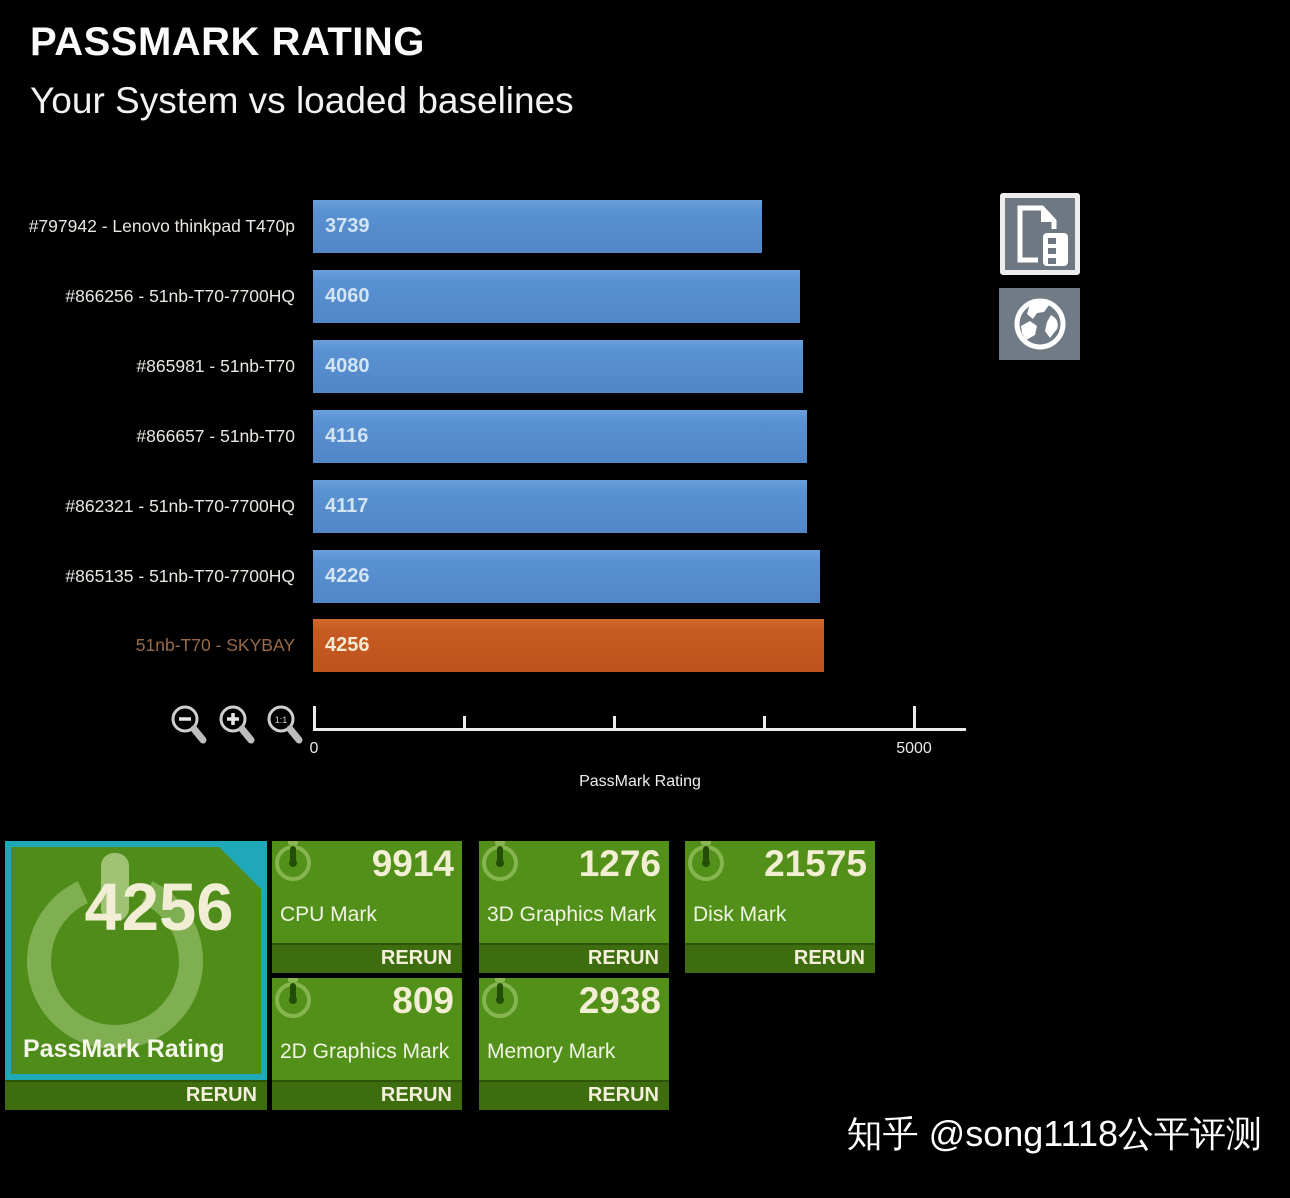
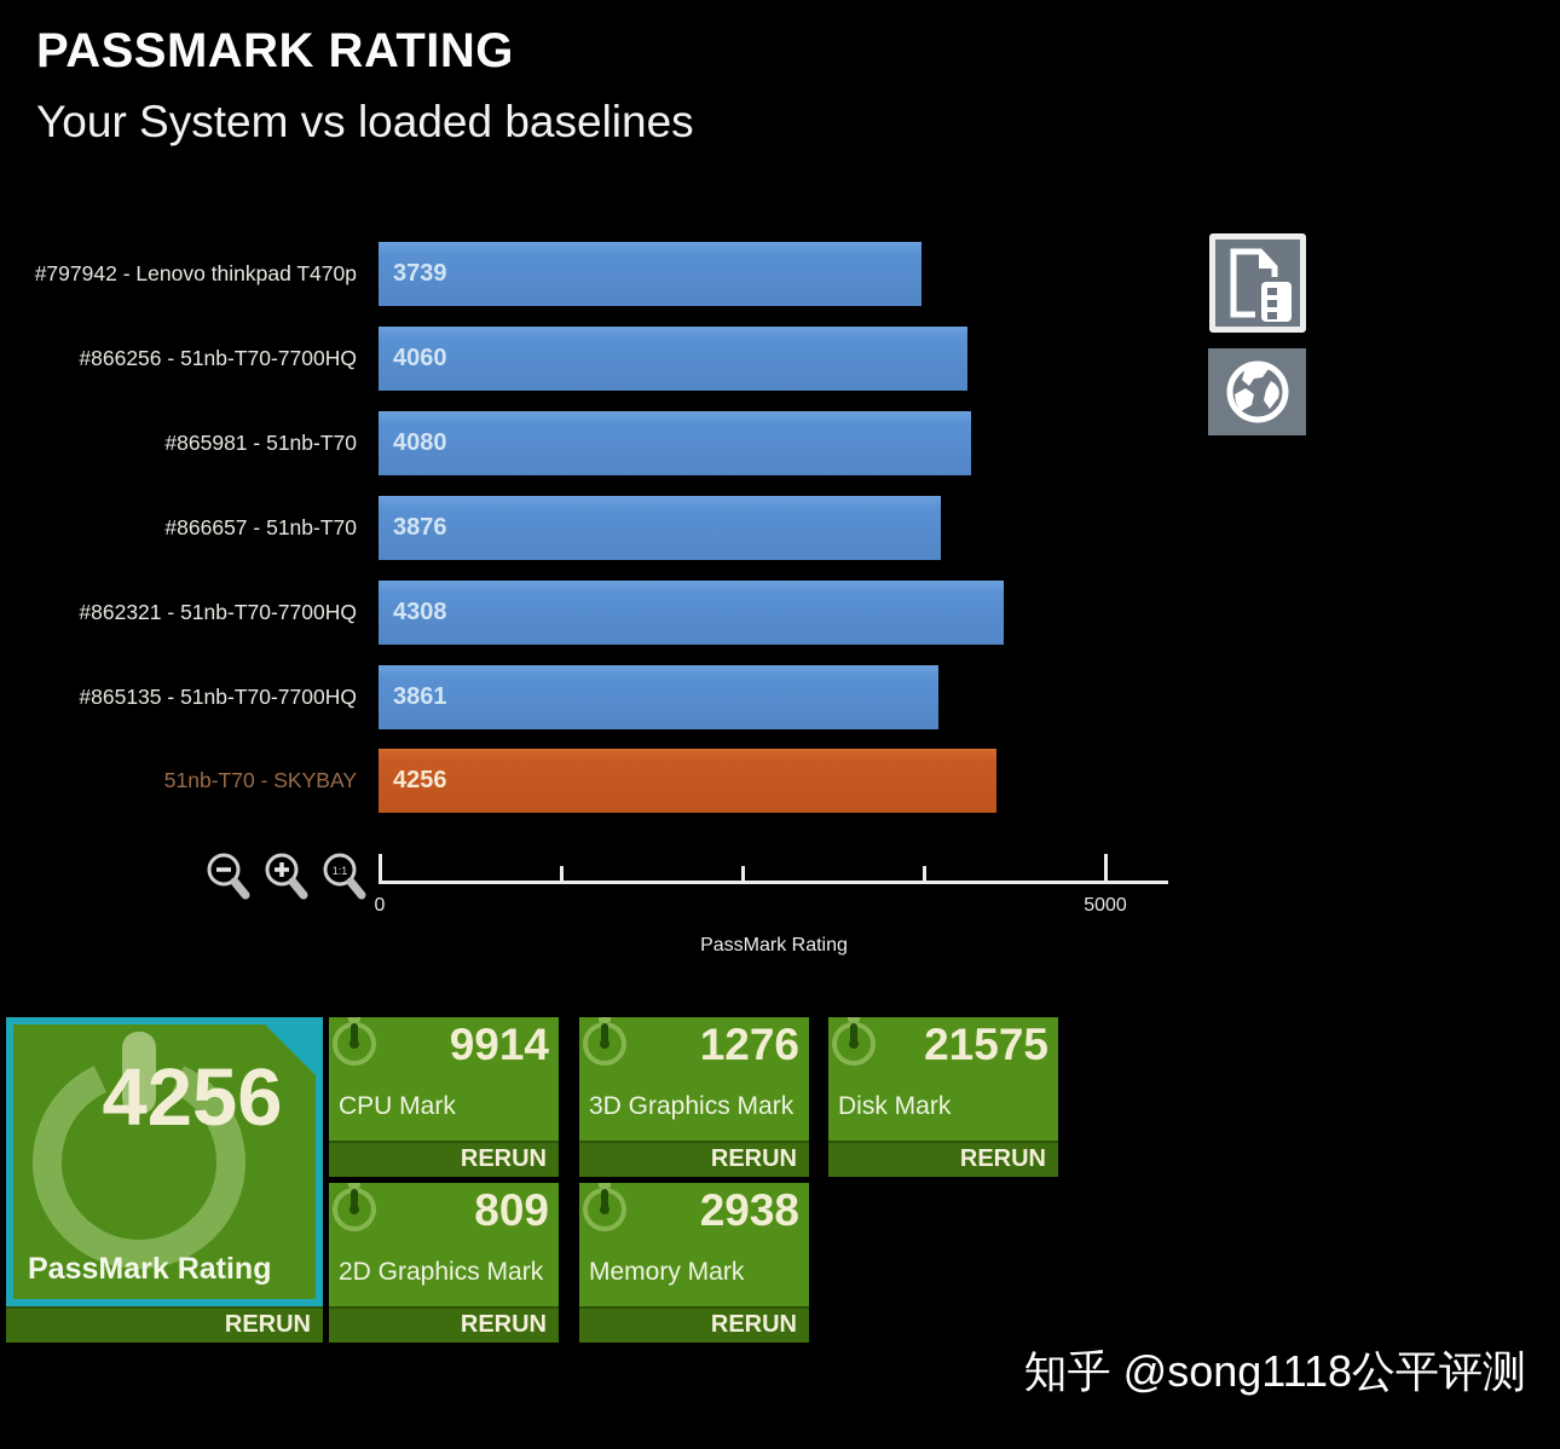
#866657 - 51nb-T70: 4116 -> 3876
#862321 - 51nb-T70-7700HQ: 4117 -> 4308
#865135 - 51nb-T70-7700HQ: 4226 -> 3861
